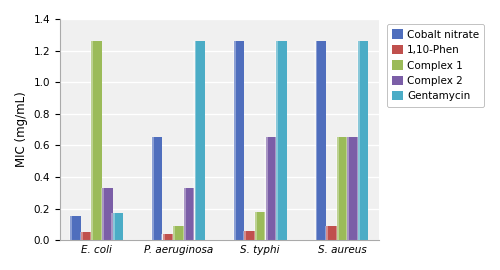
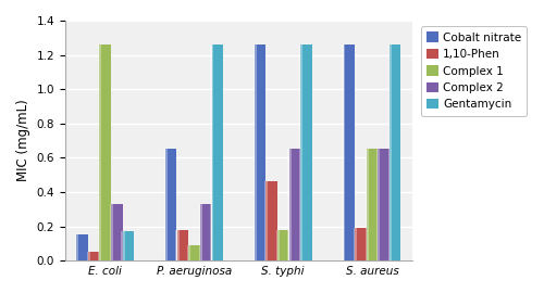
1,10-Phen/P. aeruginosa: 0.04 -> 0.18
1,10-Phen/S. typhi: 0.06 -> 0.46
1,10-Phen/S. aureus: 0.09 -> 0.19
